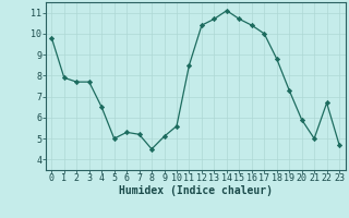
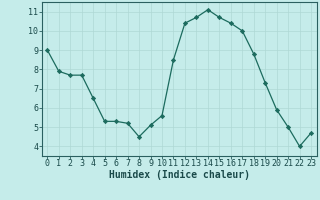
0: 9.8 -> 9.0
5: 5.0 -> 5.3
22: 6.7 -> 4.0
